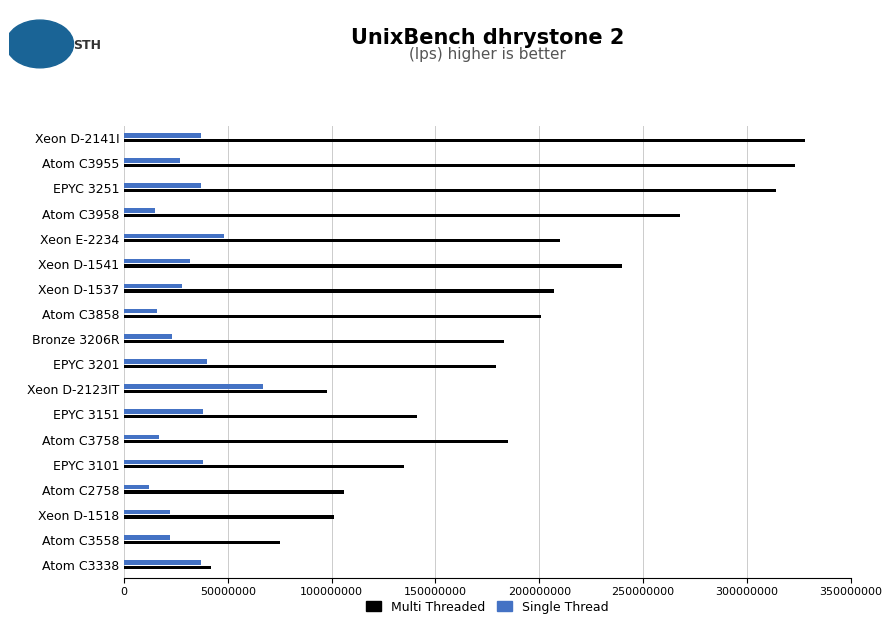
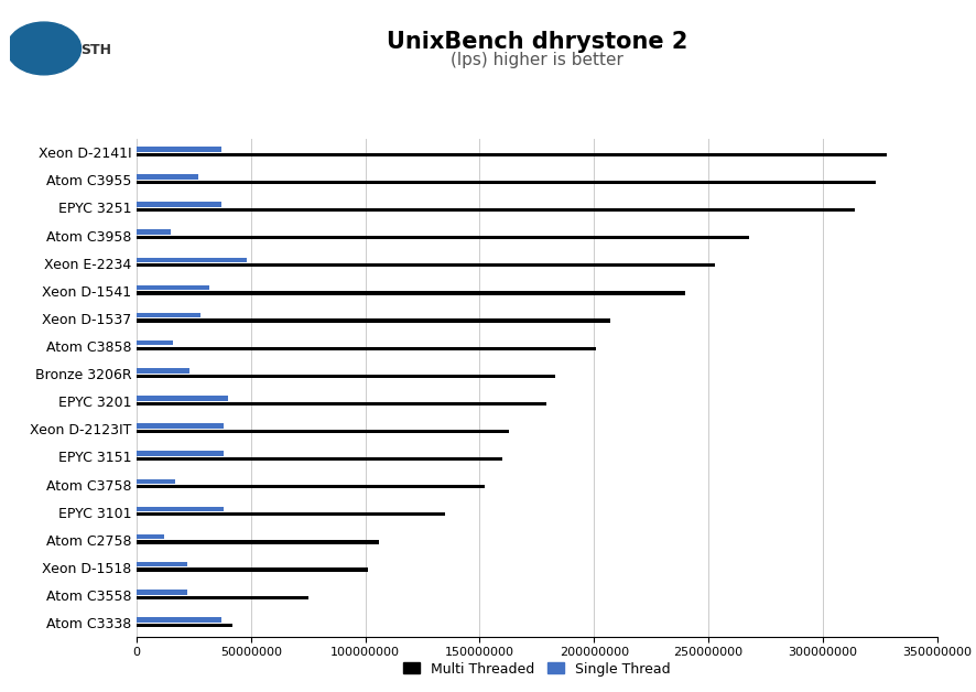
Multi Threaded/Xeon E-2234: 210000000 -> 253000000
Single Thread/Xeon D-2123IT: 67000000 -> 38000000
Multi Threaded/Xeon D-2123IT: 98000000 -> 163000000
Multi Threaded/EPYC 3151: 141000000 -> 160000000
Multi Threaded/Atom C3758: 185000000 -> 152000000
